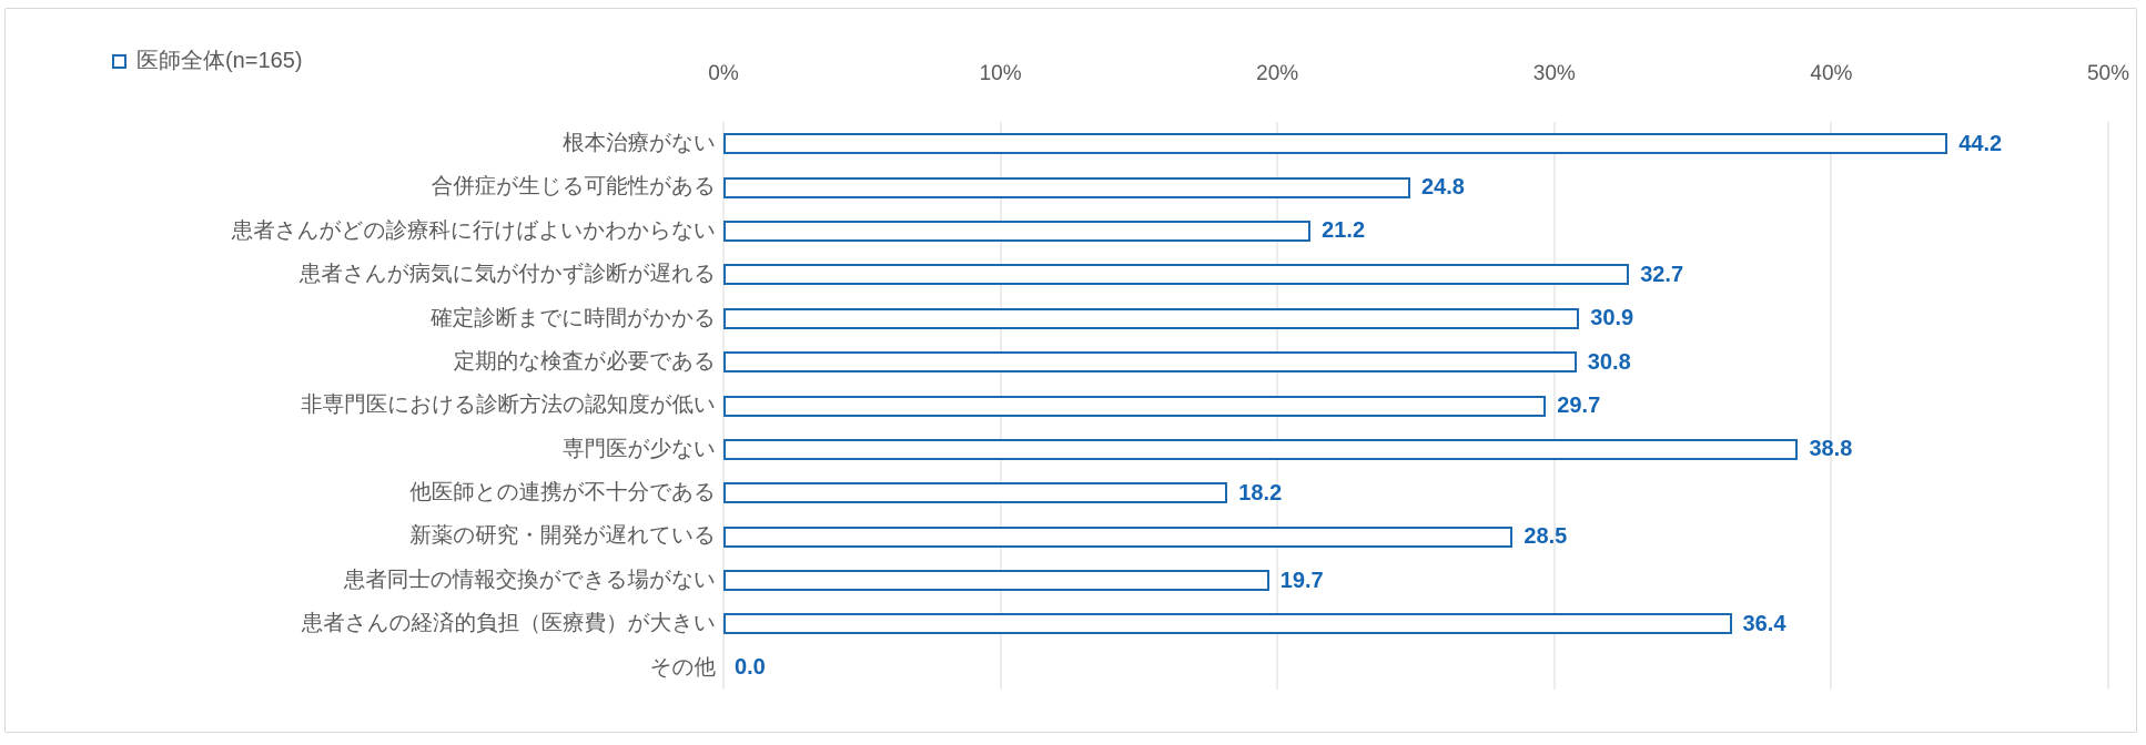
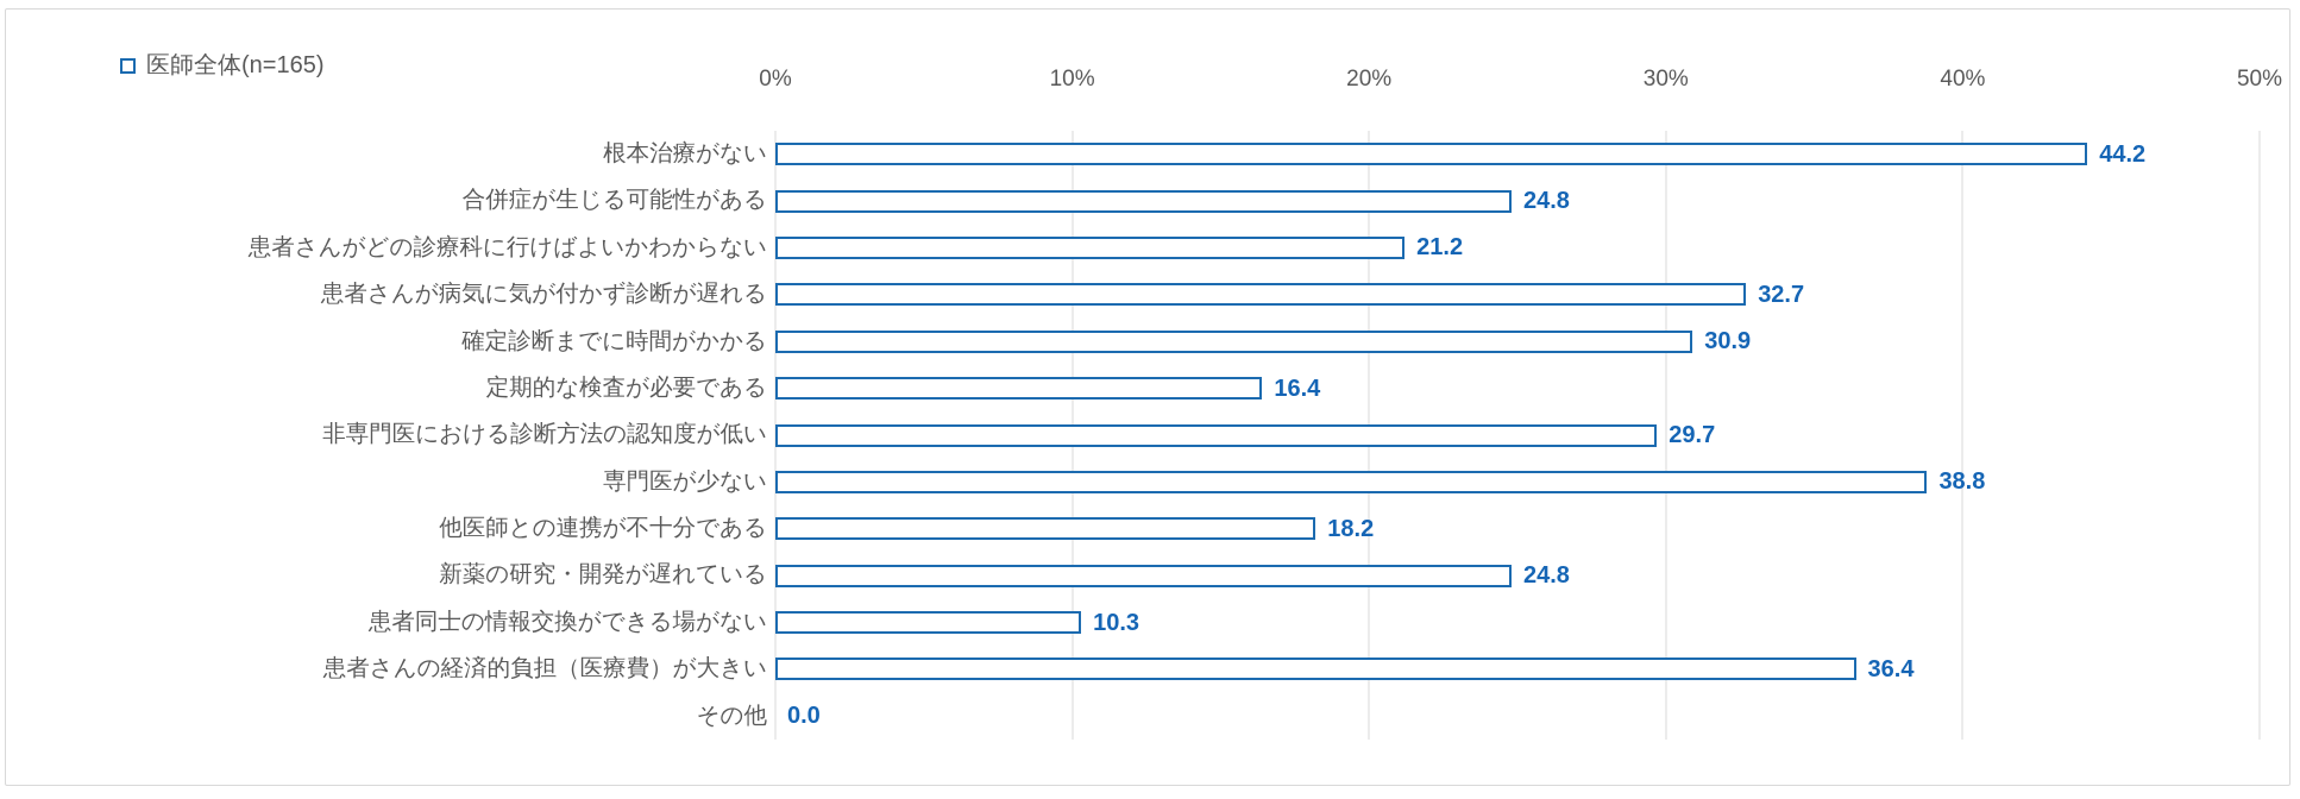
定期的な検査が必要である: 30.8 -> 16.4
新薬の研究・開発が遅れている: 28.5 -> 24.8
患者同士の情報交換ができる場がない: 19.7 -> 10.3
